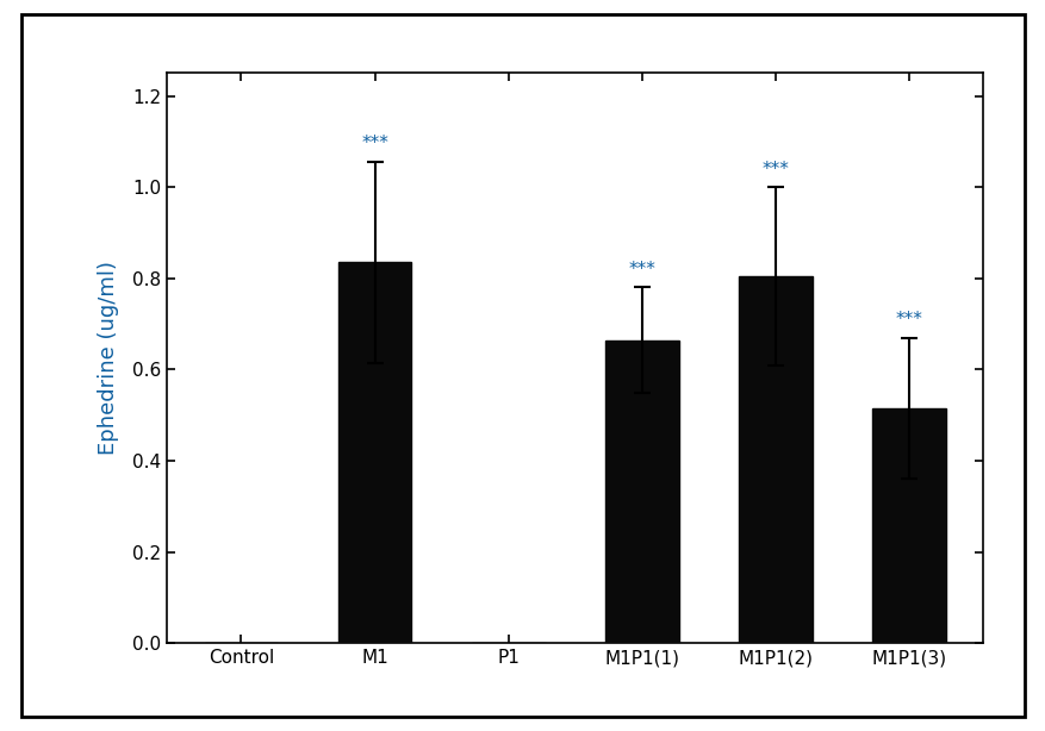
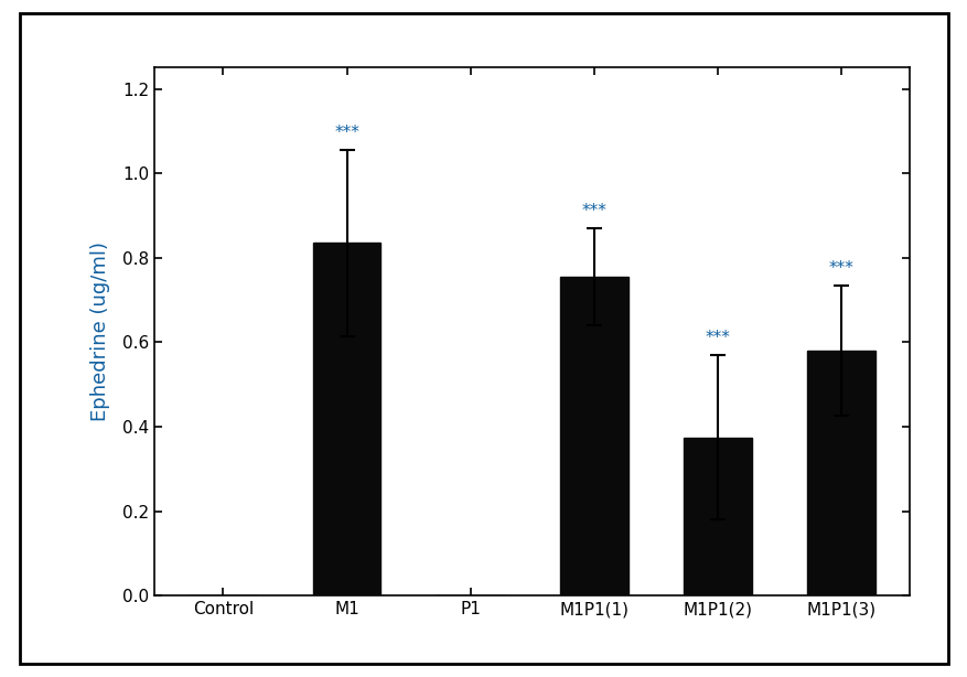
M1P1(1): 0.665 -> 0.755
M1P1(2): 0.805 -> 0.375
M1P1(3): 0.515 -> 0.580
